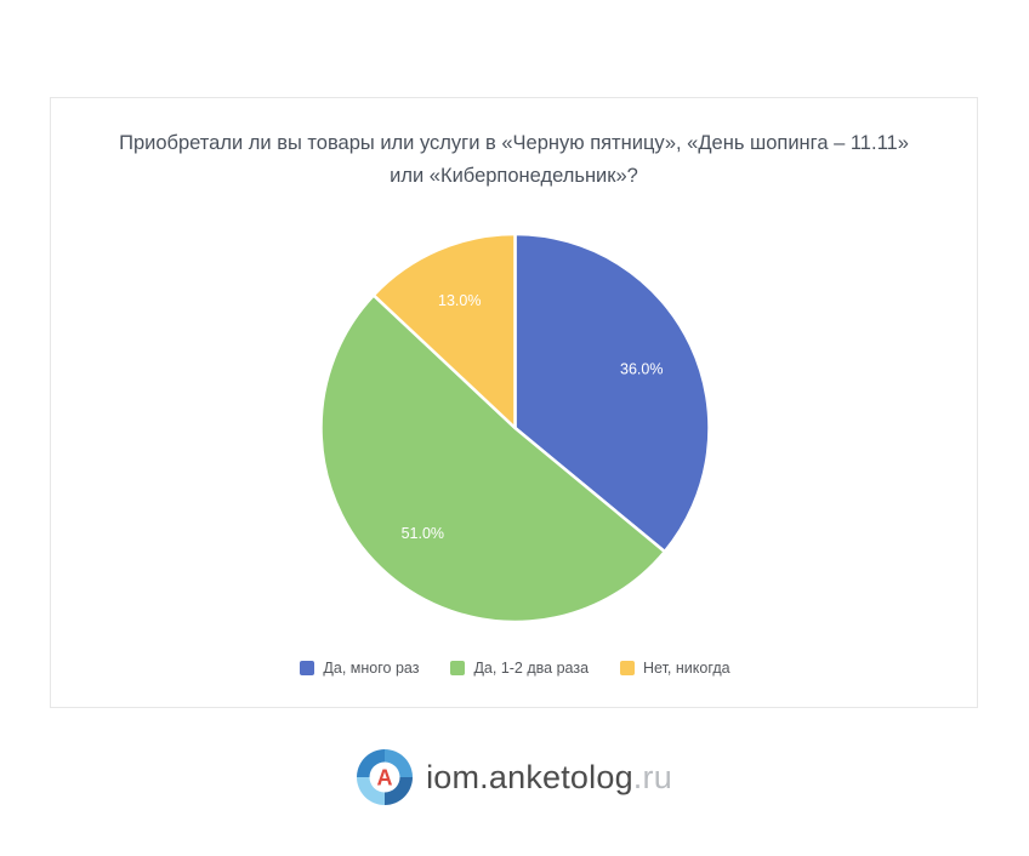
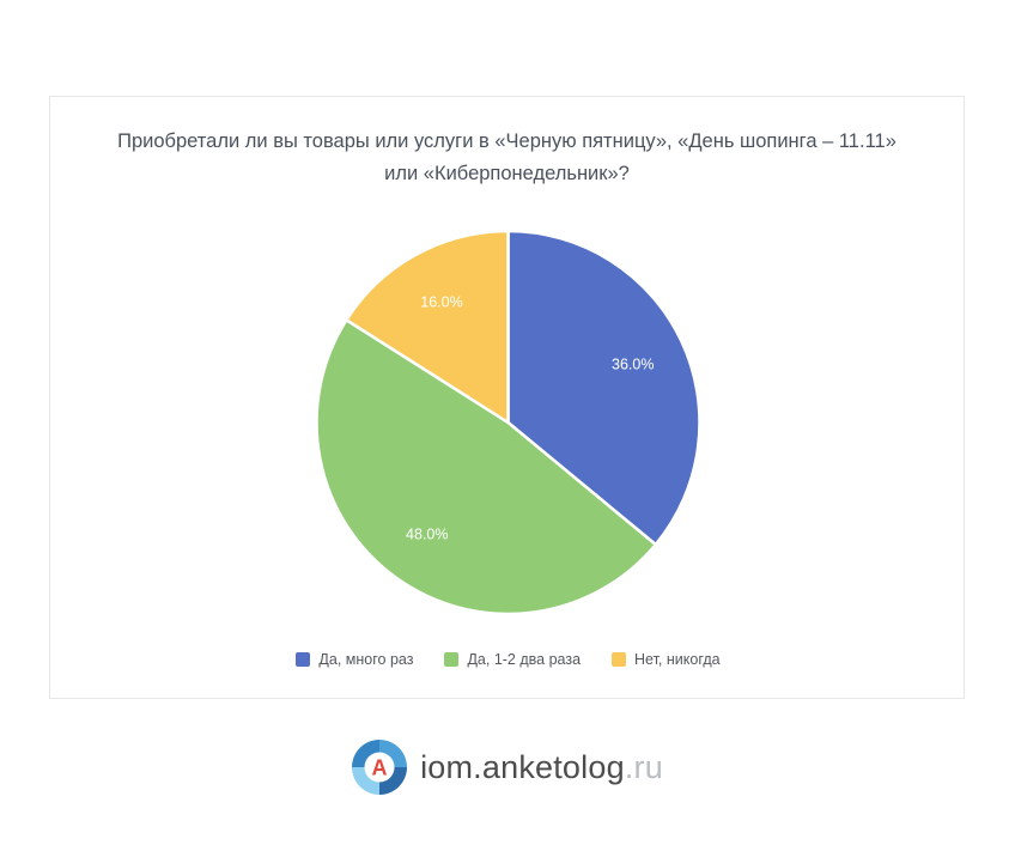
Да, 1-2 два раза: 51.0% -> 48.0%
Нет, никогда: 13.0% -> 16.0%
